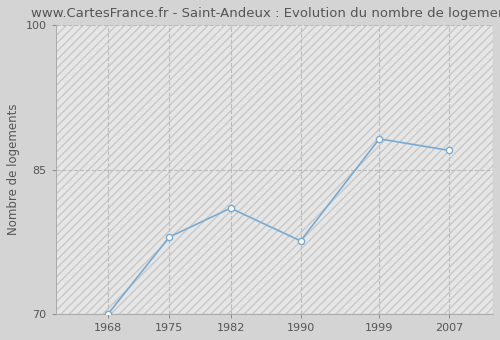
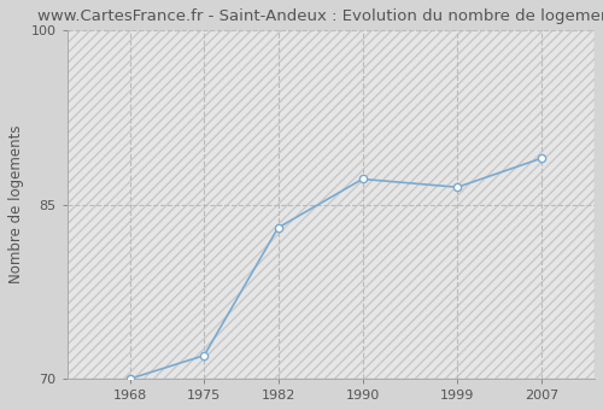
1975: 78.0 -> 72.0
1982: 81.0 -> 83.0
1990: 77.6 -> 87.2
1999: 88.2 -> 86.5
2007: 87.0 -> 89.0
